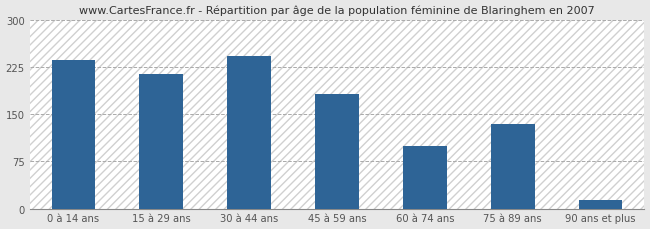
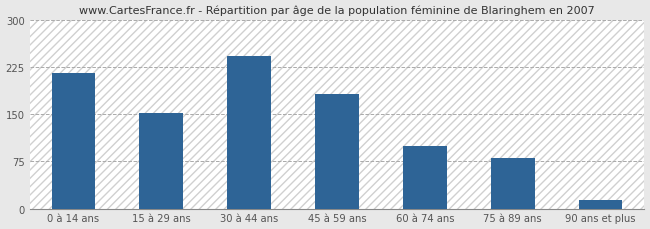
0 à 14 ans: 236 -> 215
15 à 29 ans: 214 -> 152
75 à 89 ans: 134 -> 80
